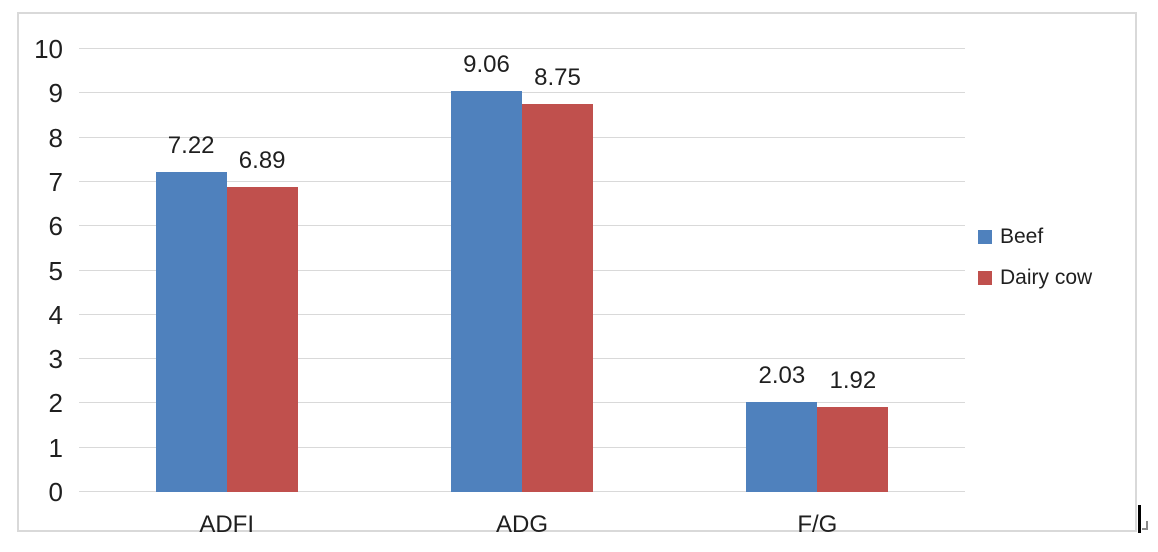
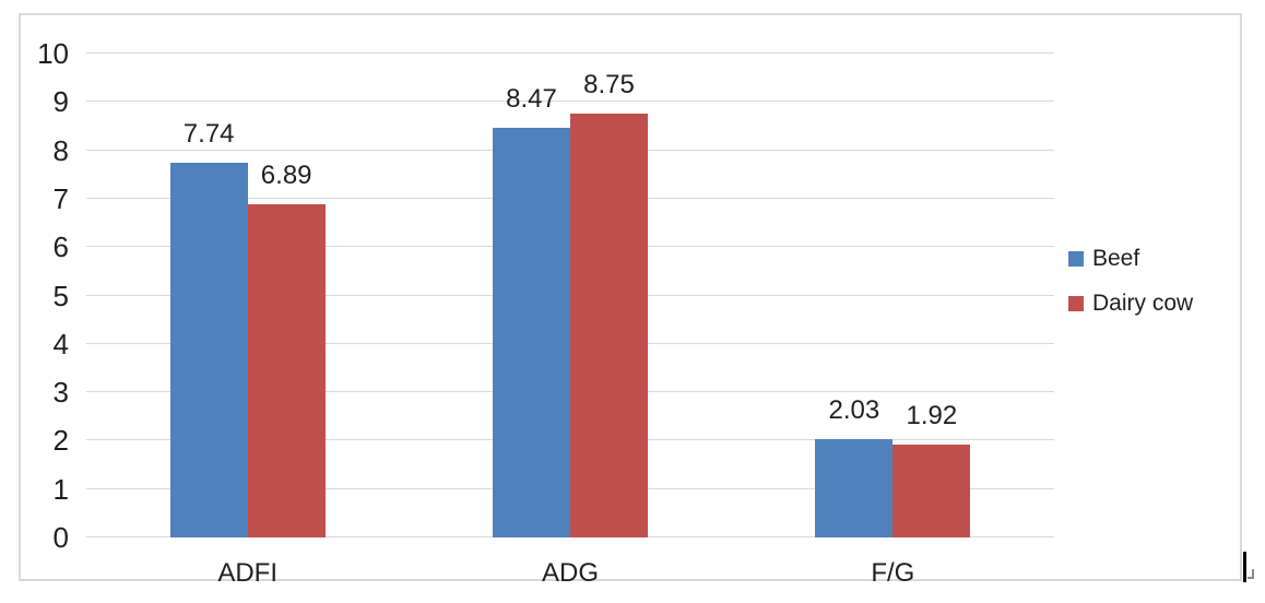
Beef/ADFI: 7.22 -> 7.74
Beef/ADG: 9.06 -> 8.47
